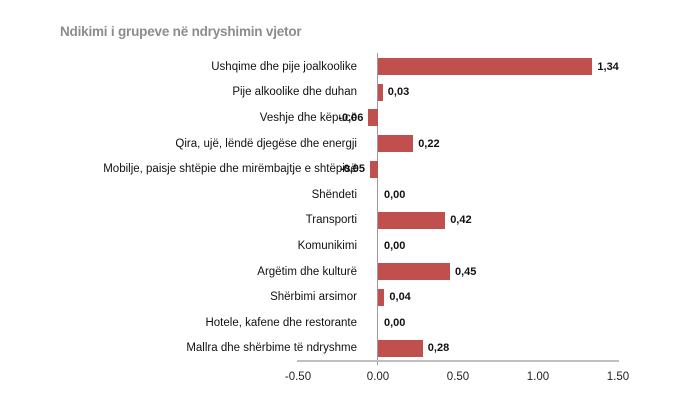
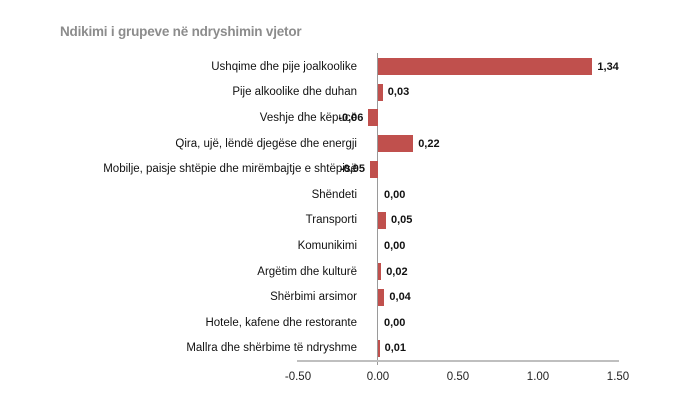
Transporti: 0,42 -> 0,05
Argëtim dhe kulturë: 0,45 -> 0,02
Mallra dhe shërbime të ndryshme: 0,28 -> 0,01
